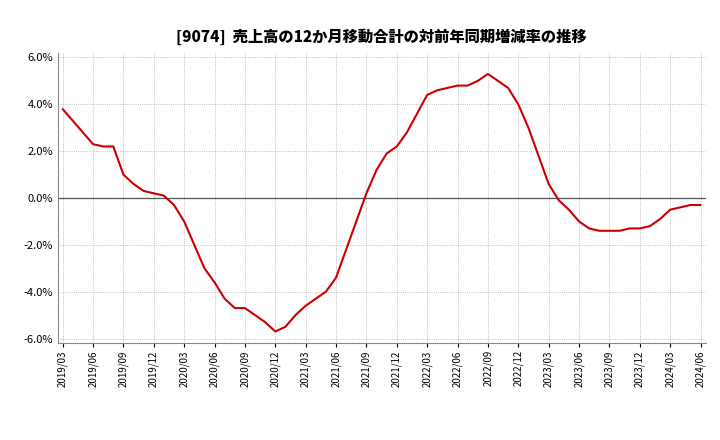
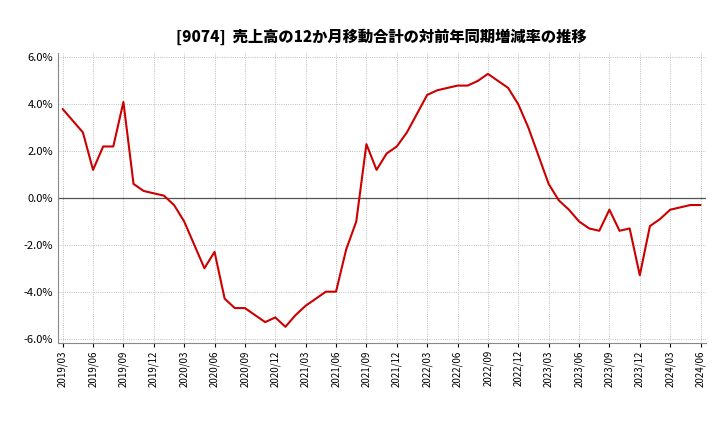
2019/06: 2.3% -> 1.2%
2019/09: 1.0% -> 4.1%
2020/06: -3.6% -> -2.3%
2020/12: -5.7% -> -5.1%
2021/06: -3.4% -> -4.0%
2021/09: 0.2% -> 2.3%
2023/09: -1.4% -> -0.5%
2023/12: -1.3% -> -3.3%
